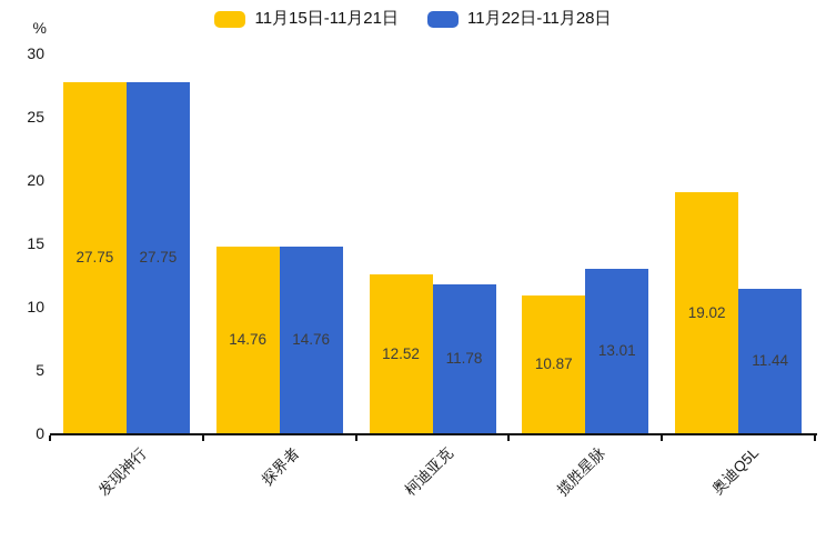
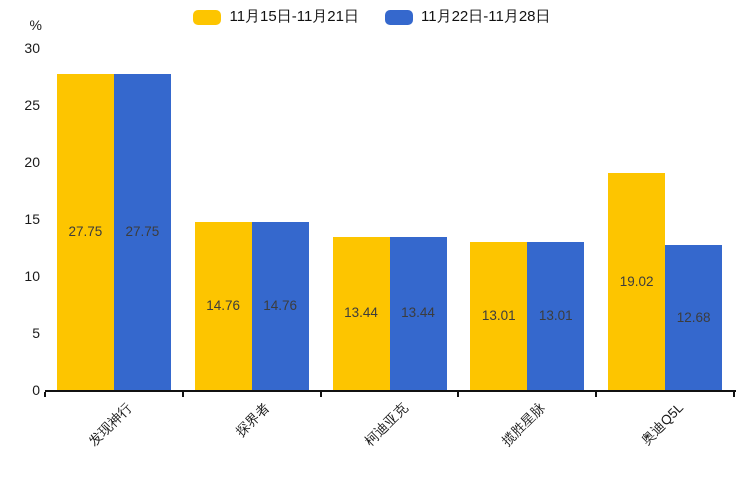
11月15日-11月21日/柯迪亚克: 12.52 -> 13.44
11月22日-11月28日/柯迪亚克: 11.78 -> 13.44
11月15日-11月21日/揽胜星脉: 10.87 -> 13.01
11月22日-11月28日/奥迪Q5L: 11.44 -> 12.68
